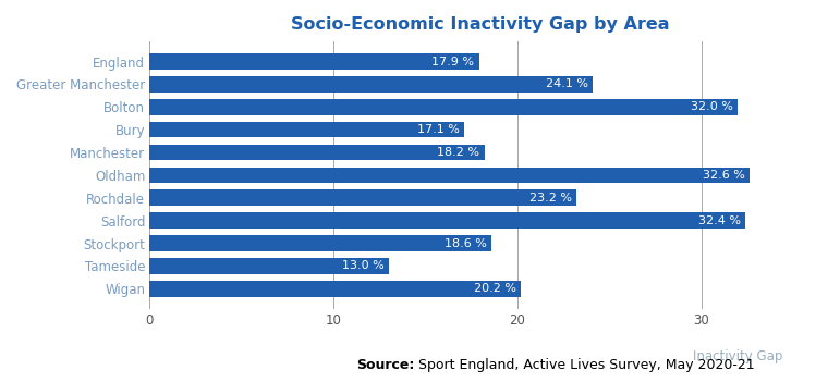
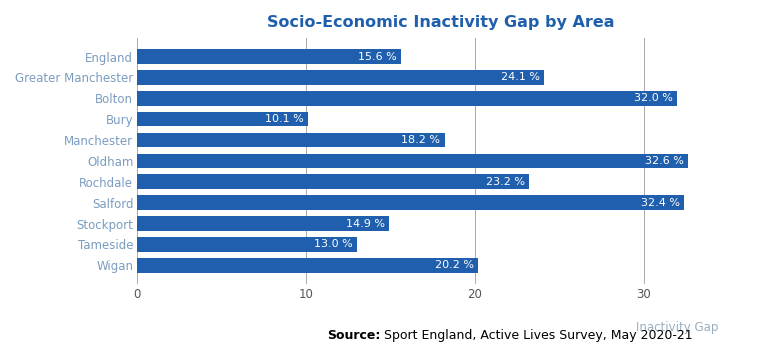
England: 17.9 -> 15.6
Bury: 17.1 -> 10.1
Stockport: 18.6 -> 14.9
